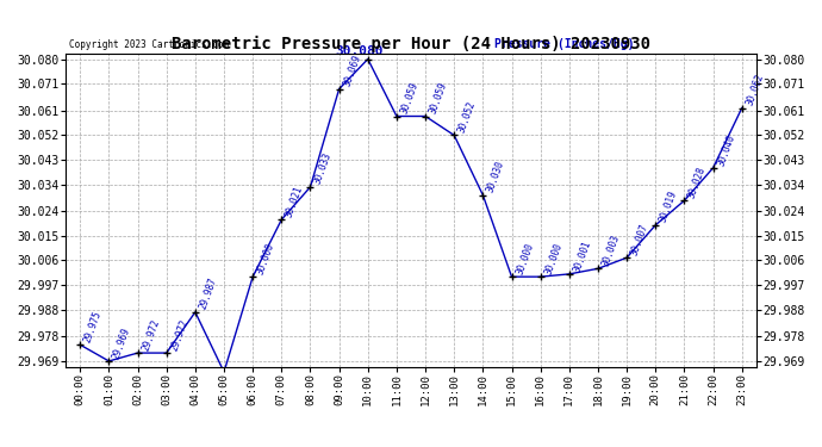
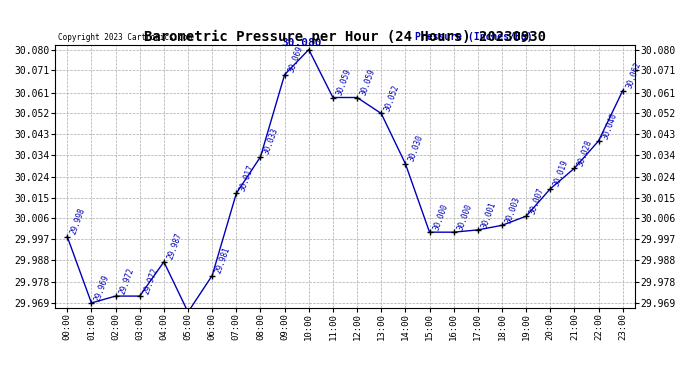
00:00: 29.975 -> 29.998
06:00: 30.000 -> 29.981
07:00: 30.021 -> 30.017
